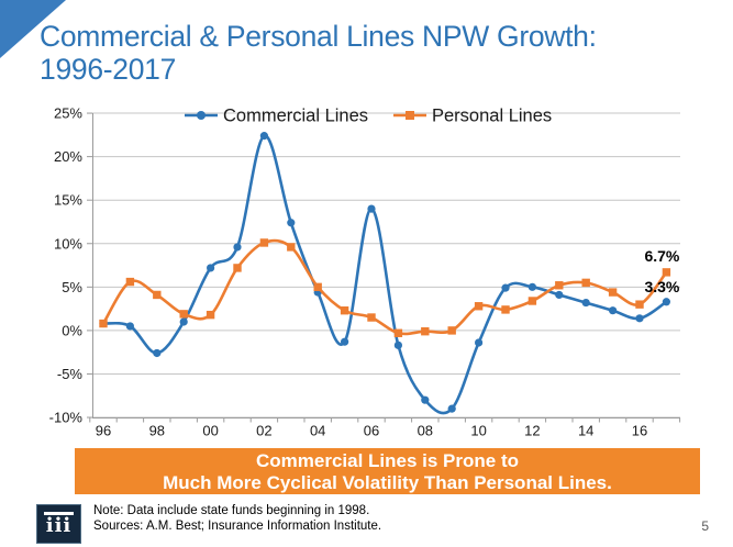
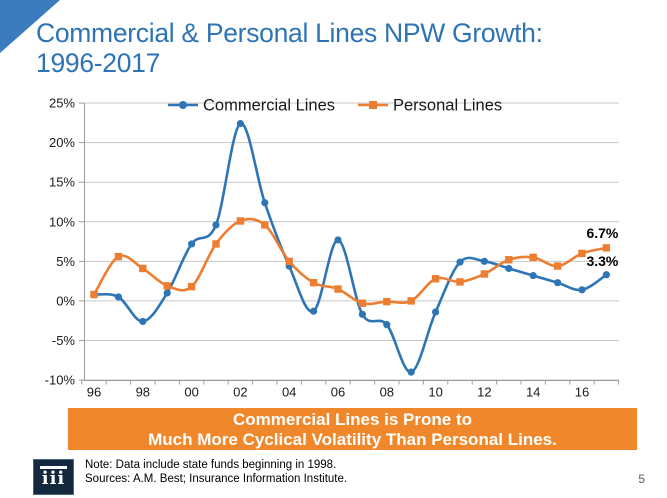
Commercial Lines/06: 14% -> 8%
Commercial Lines/08: -8% -> -3%
Personal Lines/16: 3% -> 6%
